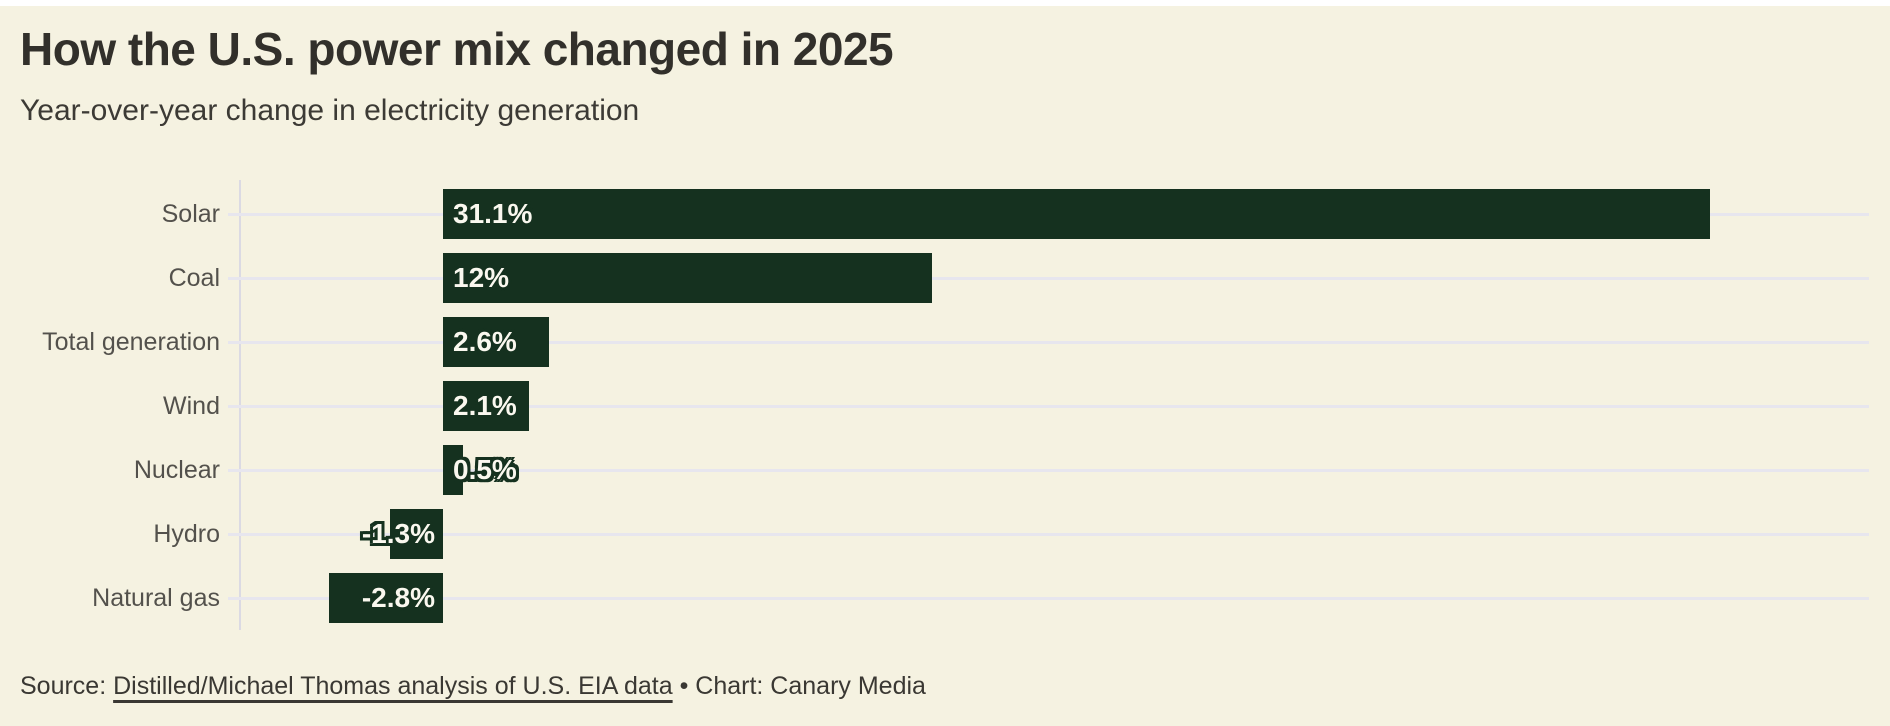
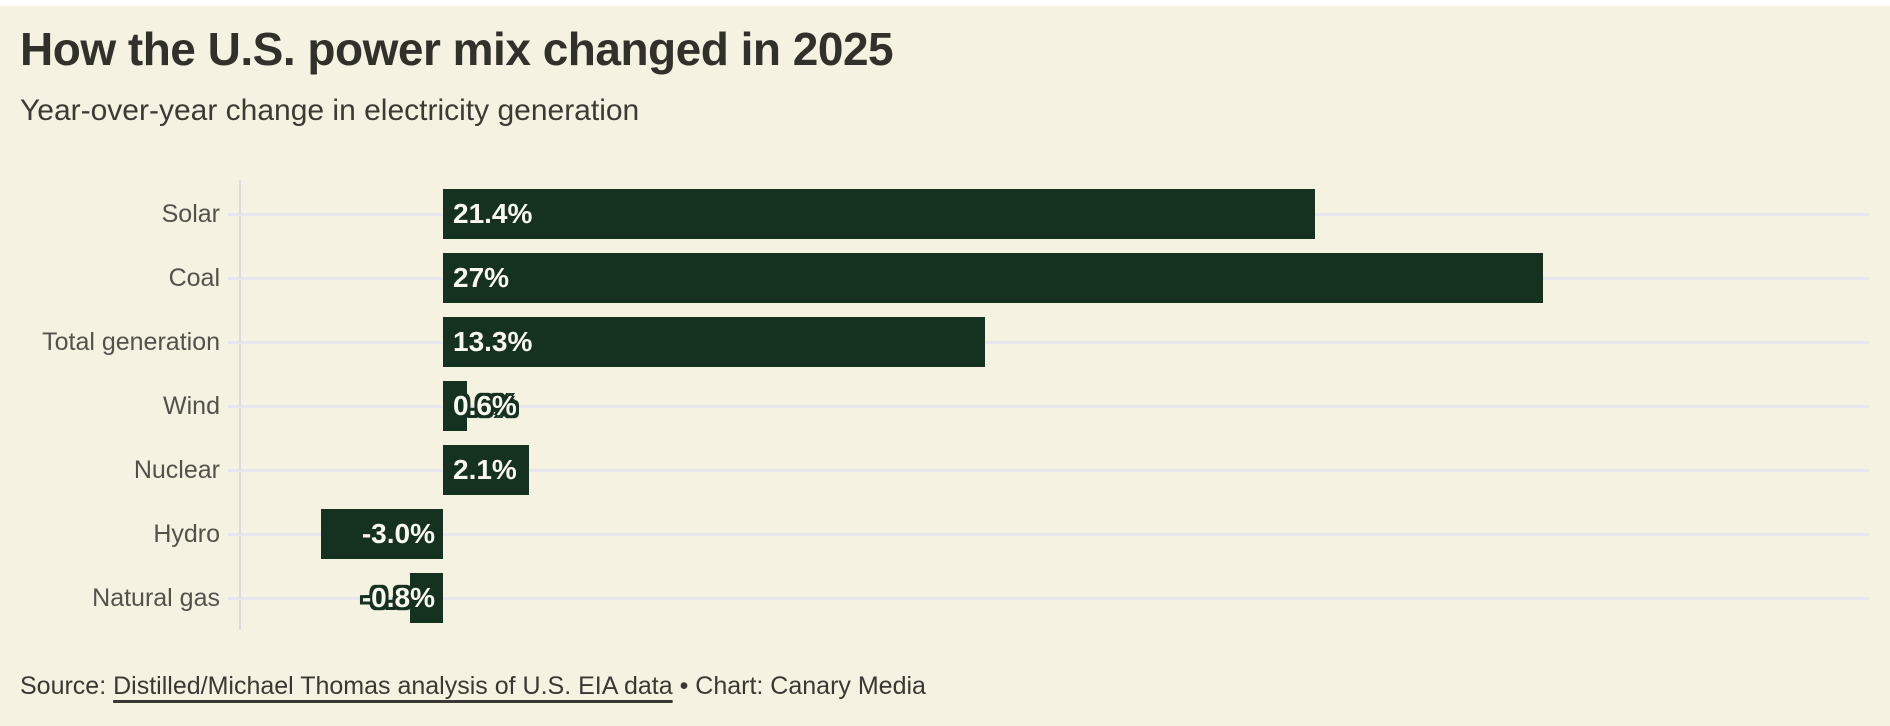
Solar: 31.1% -> 21.4%
Coal: 12% -> 27%
Total generation: 2.6% -> 13.3%
Wind: 2.1% -> 0.6%
Nuclear: 0.5% -> 2.1%
Hydro: -1.3% -> -3.0%
Natural gas: -2.8% -> -0.8%
